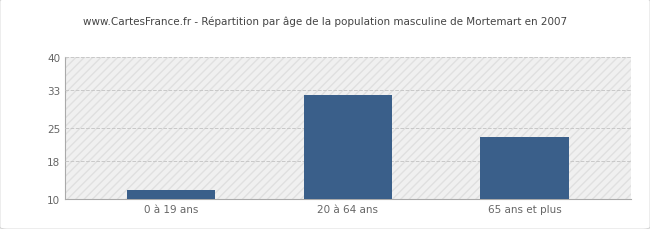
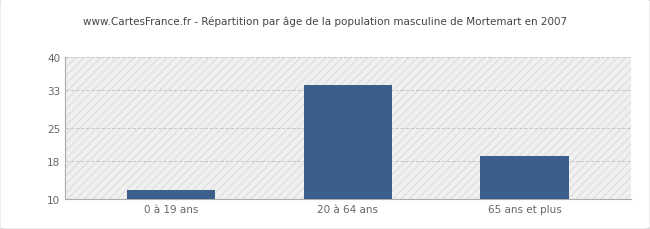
20 à 64 ans: 32 -> 34
65 ans et plus: 23 -> 19
